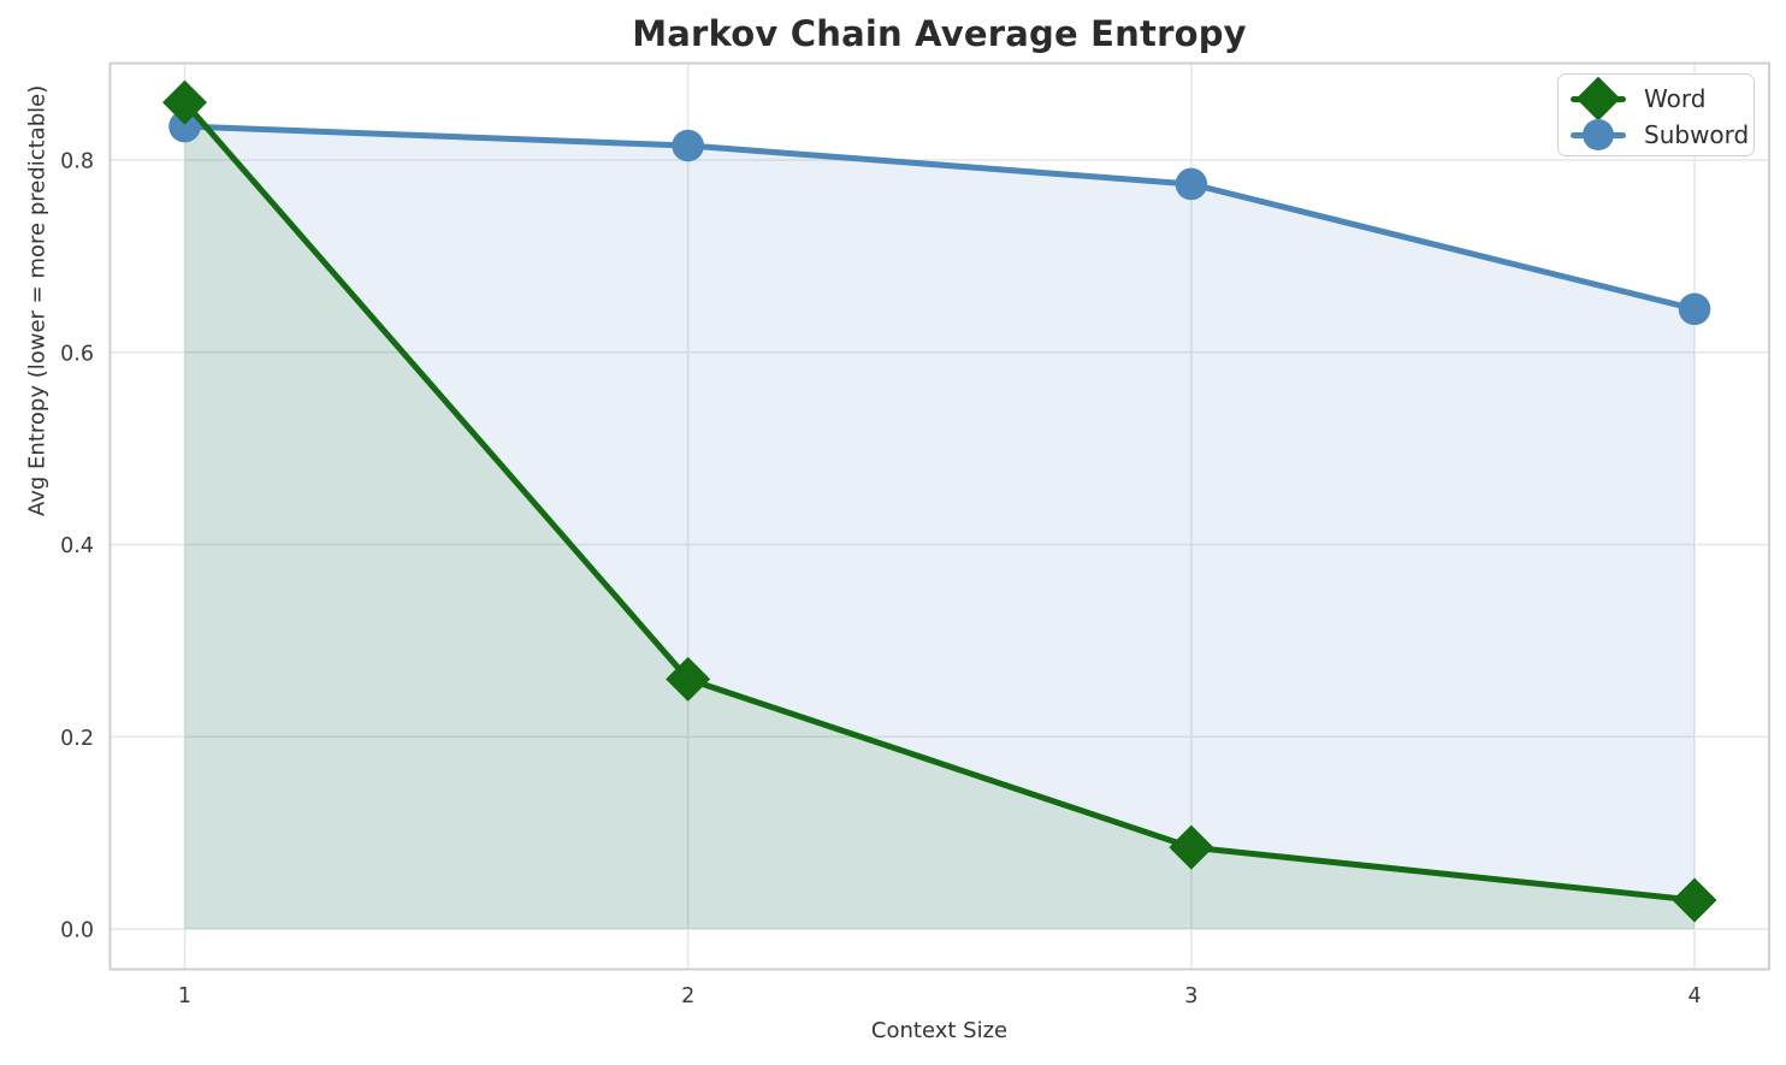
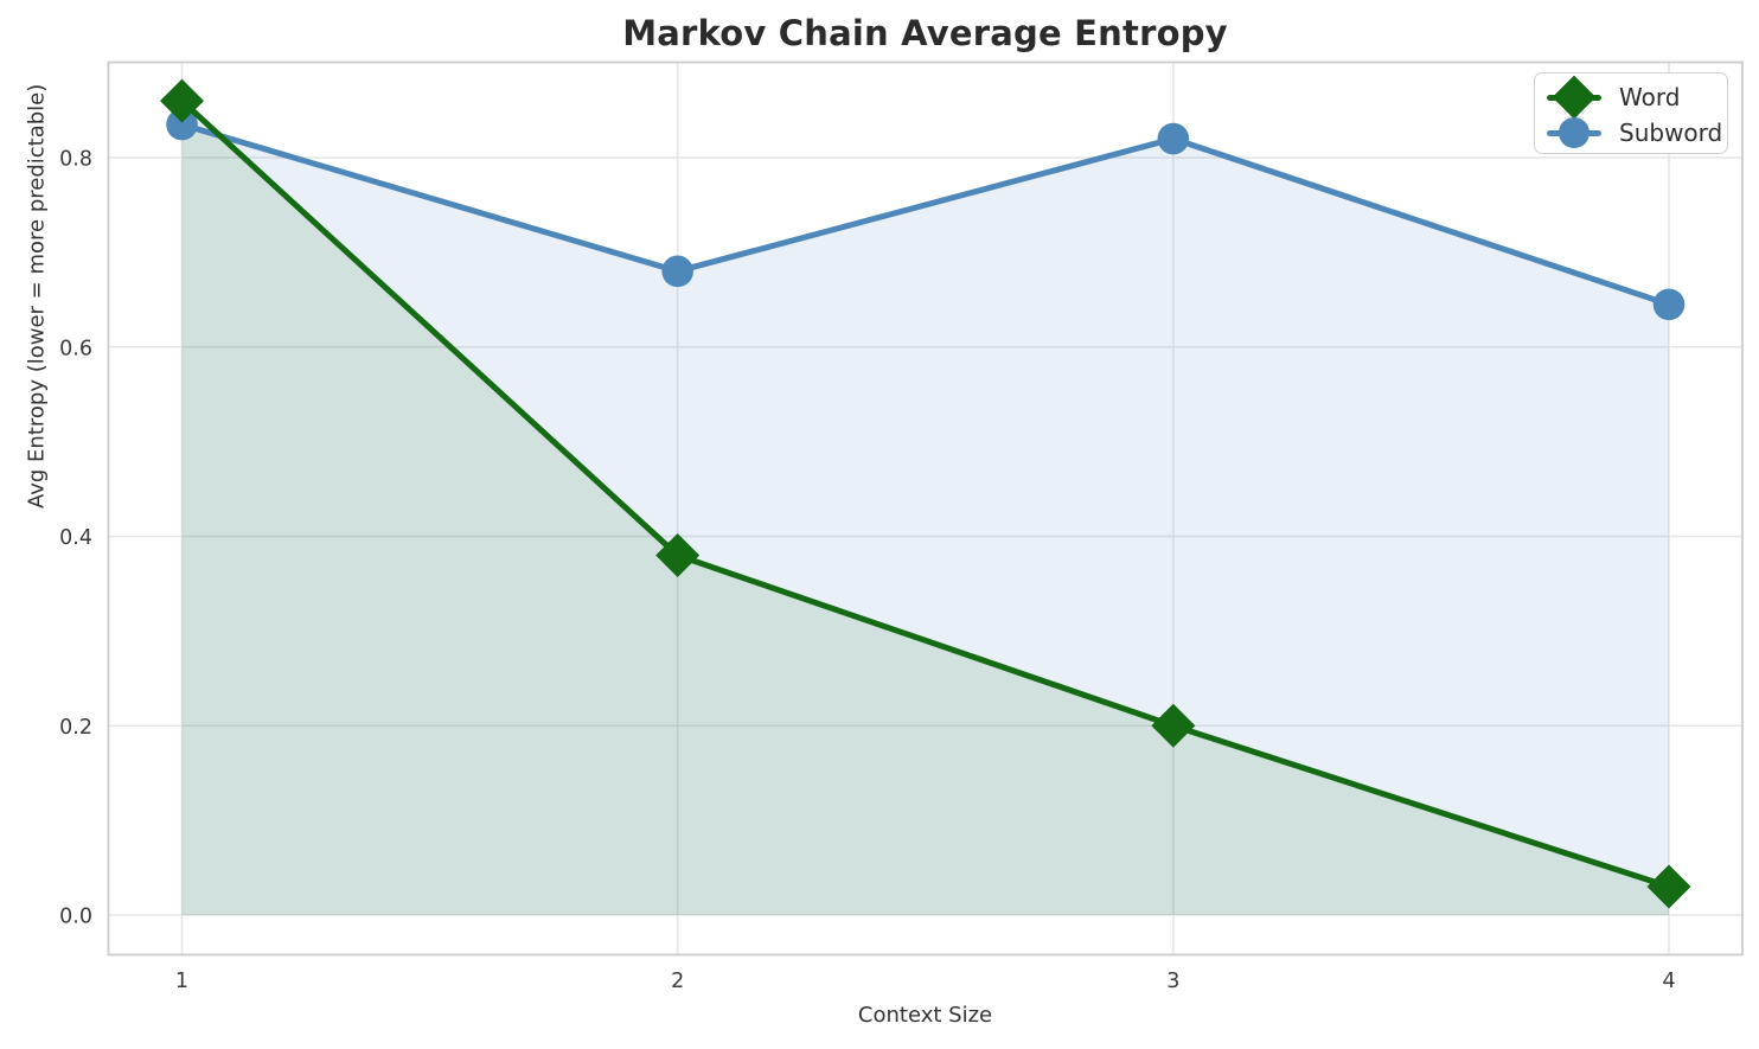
Word/2: 0.26 -> 0.38
Subword/2: 0.81 -> 0.68
Word/3: 0.09 -> 0.20
Subword/3: 0.78 -> 0.82
